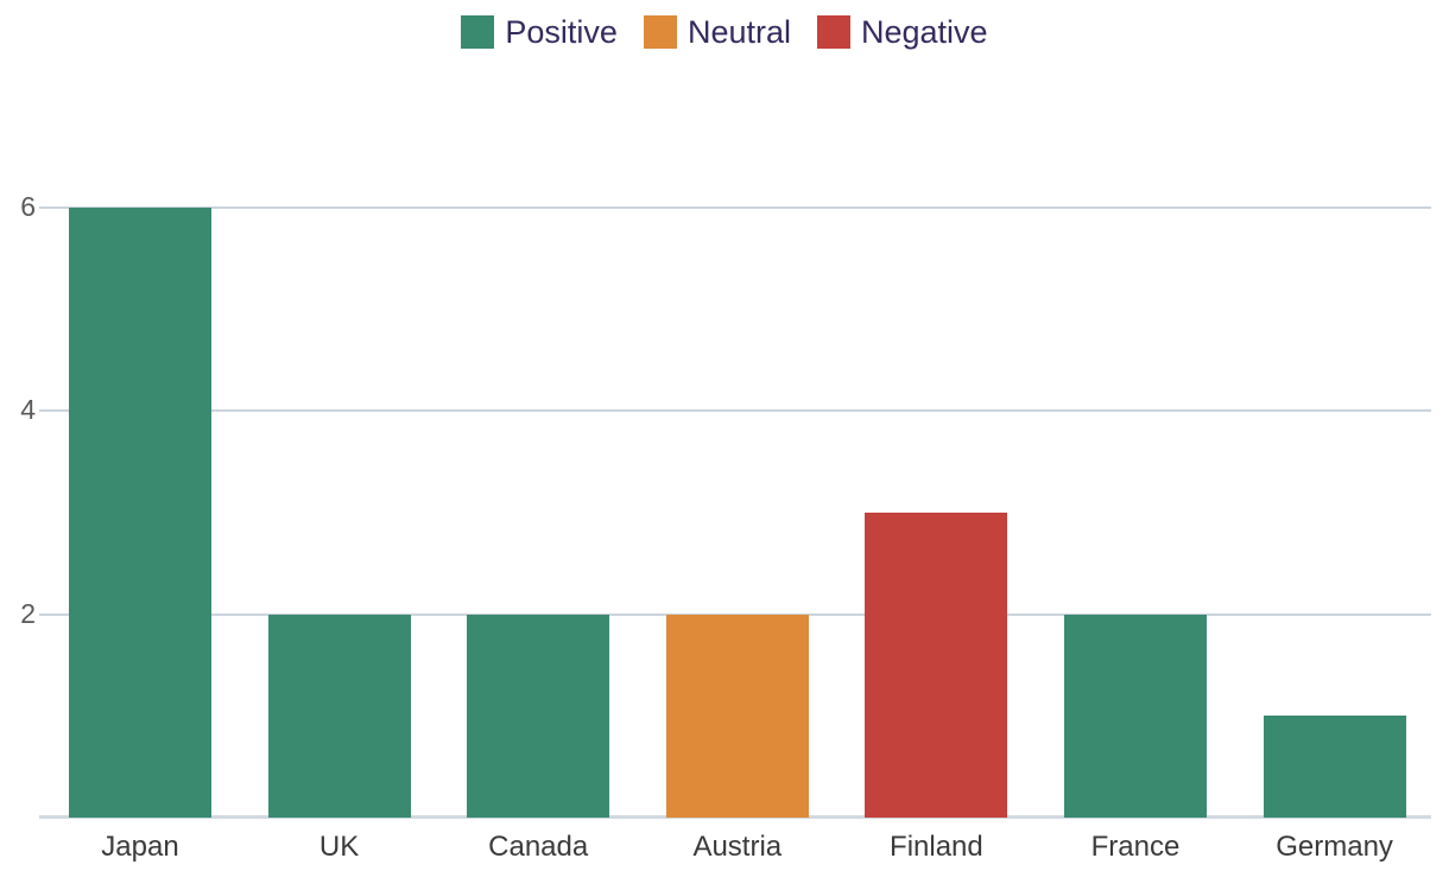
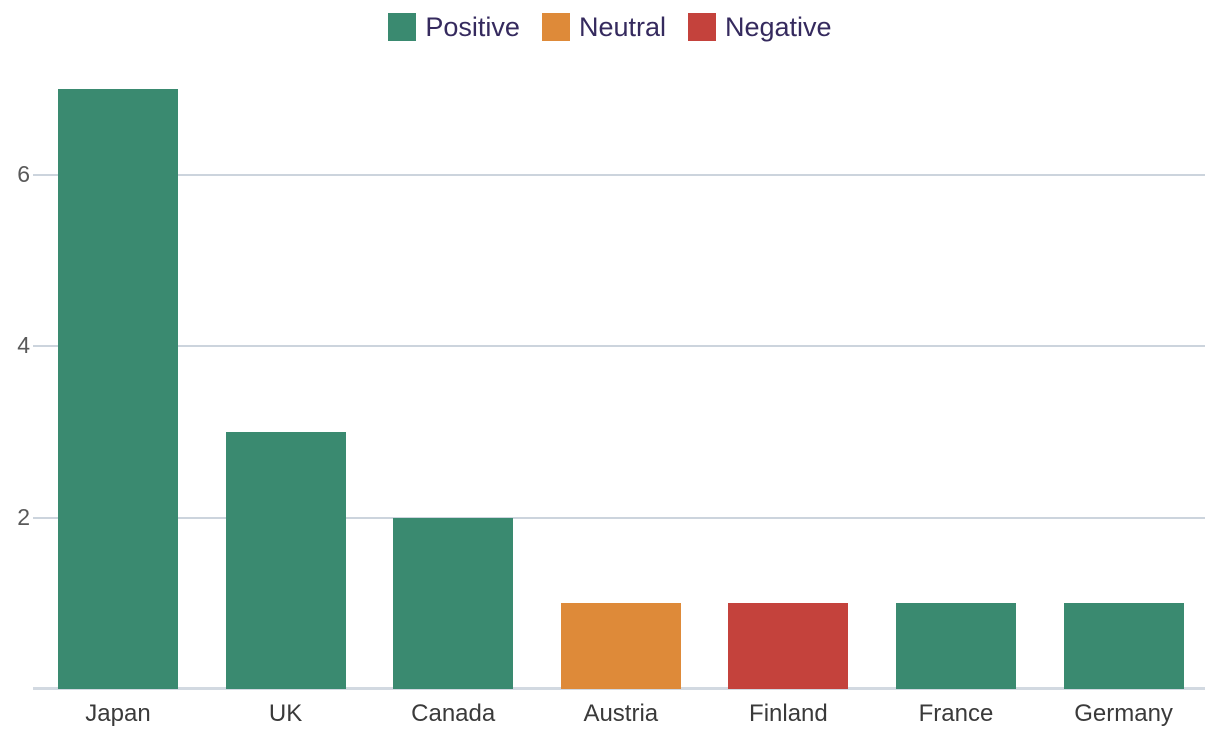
Japan: 6 -> 7
UK: 2 -> 3
Austria: 2 -> 1
Finland: 3 -> 1
France: 2 -> 1
